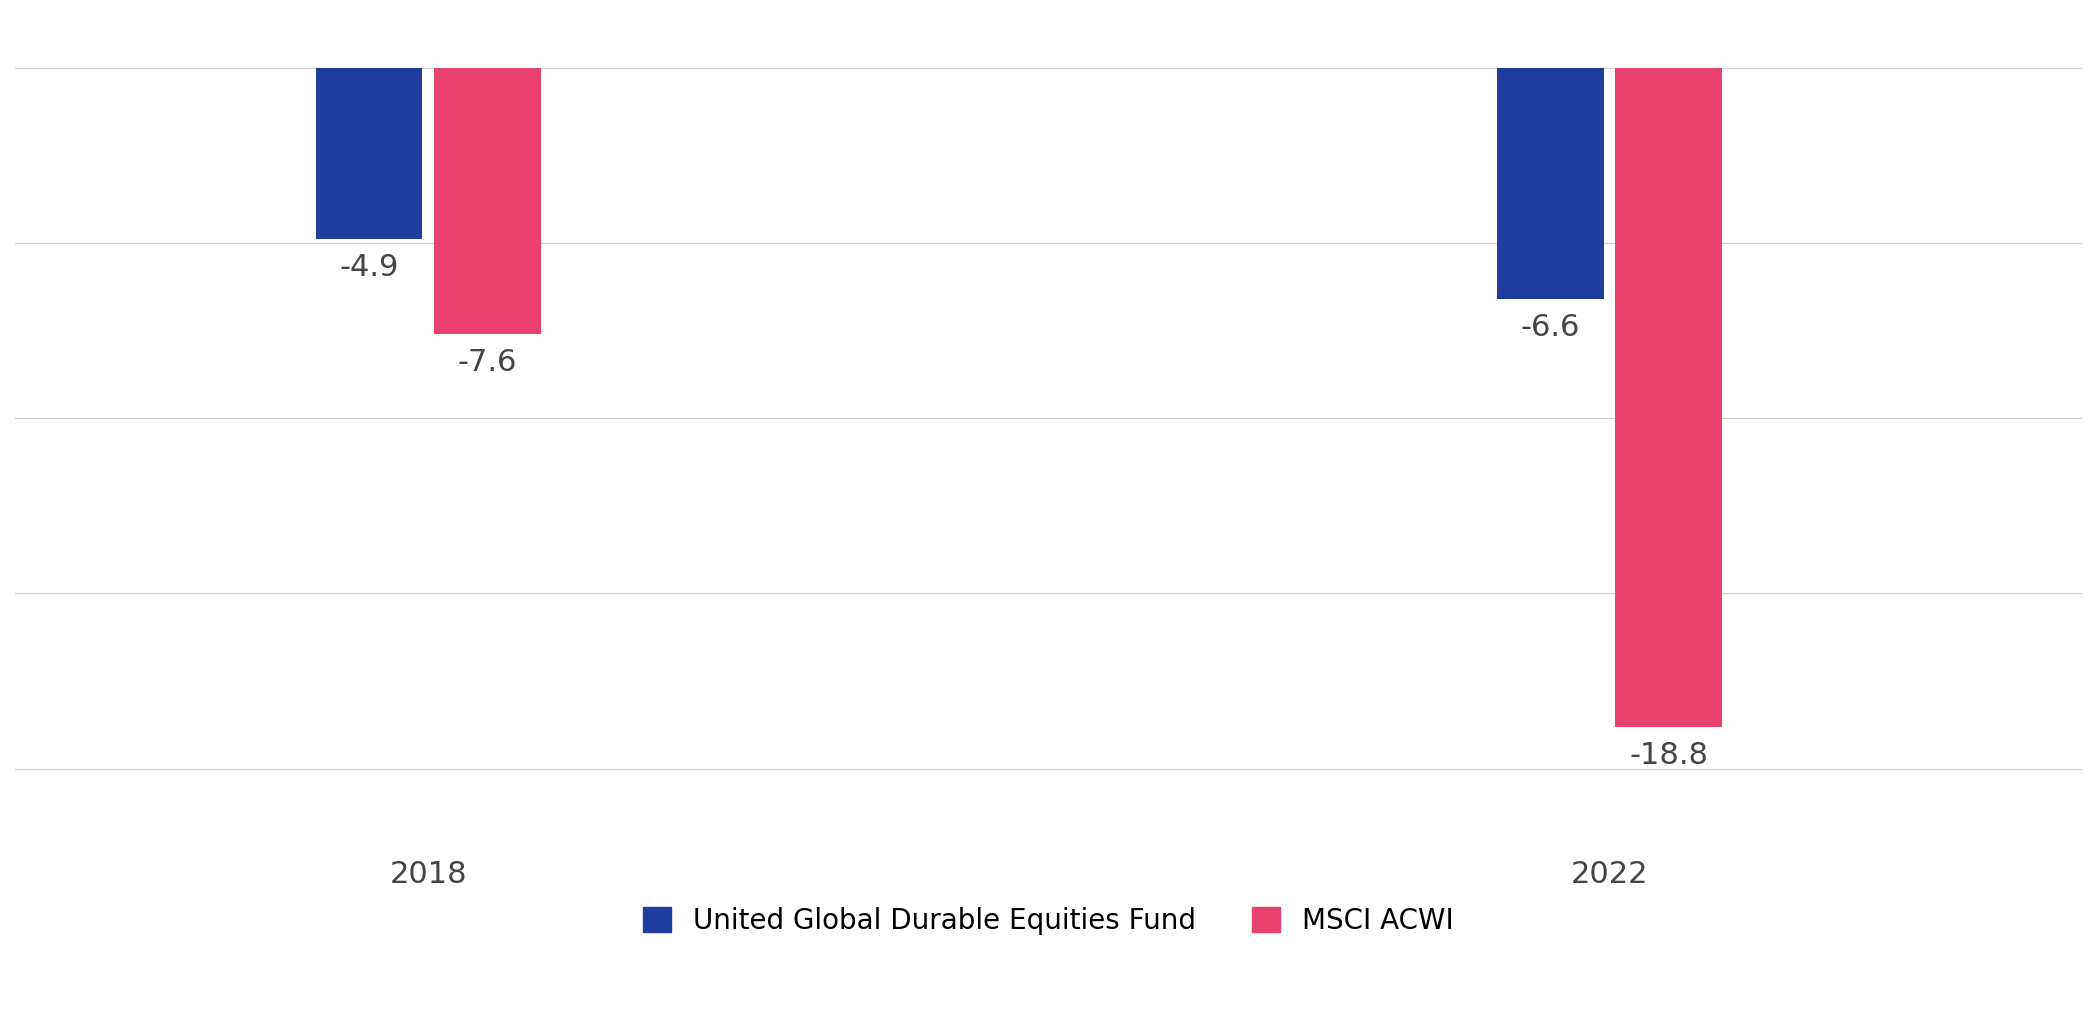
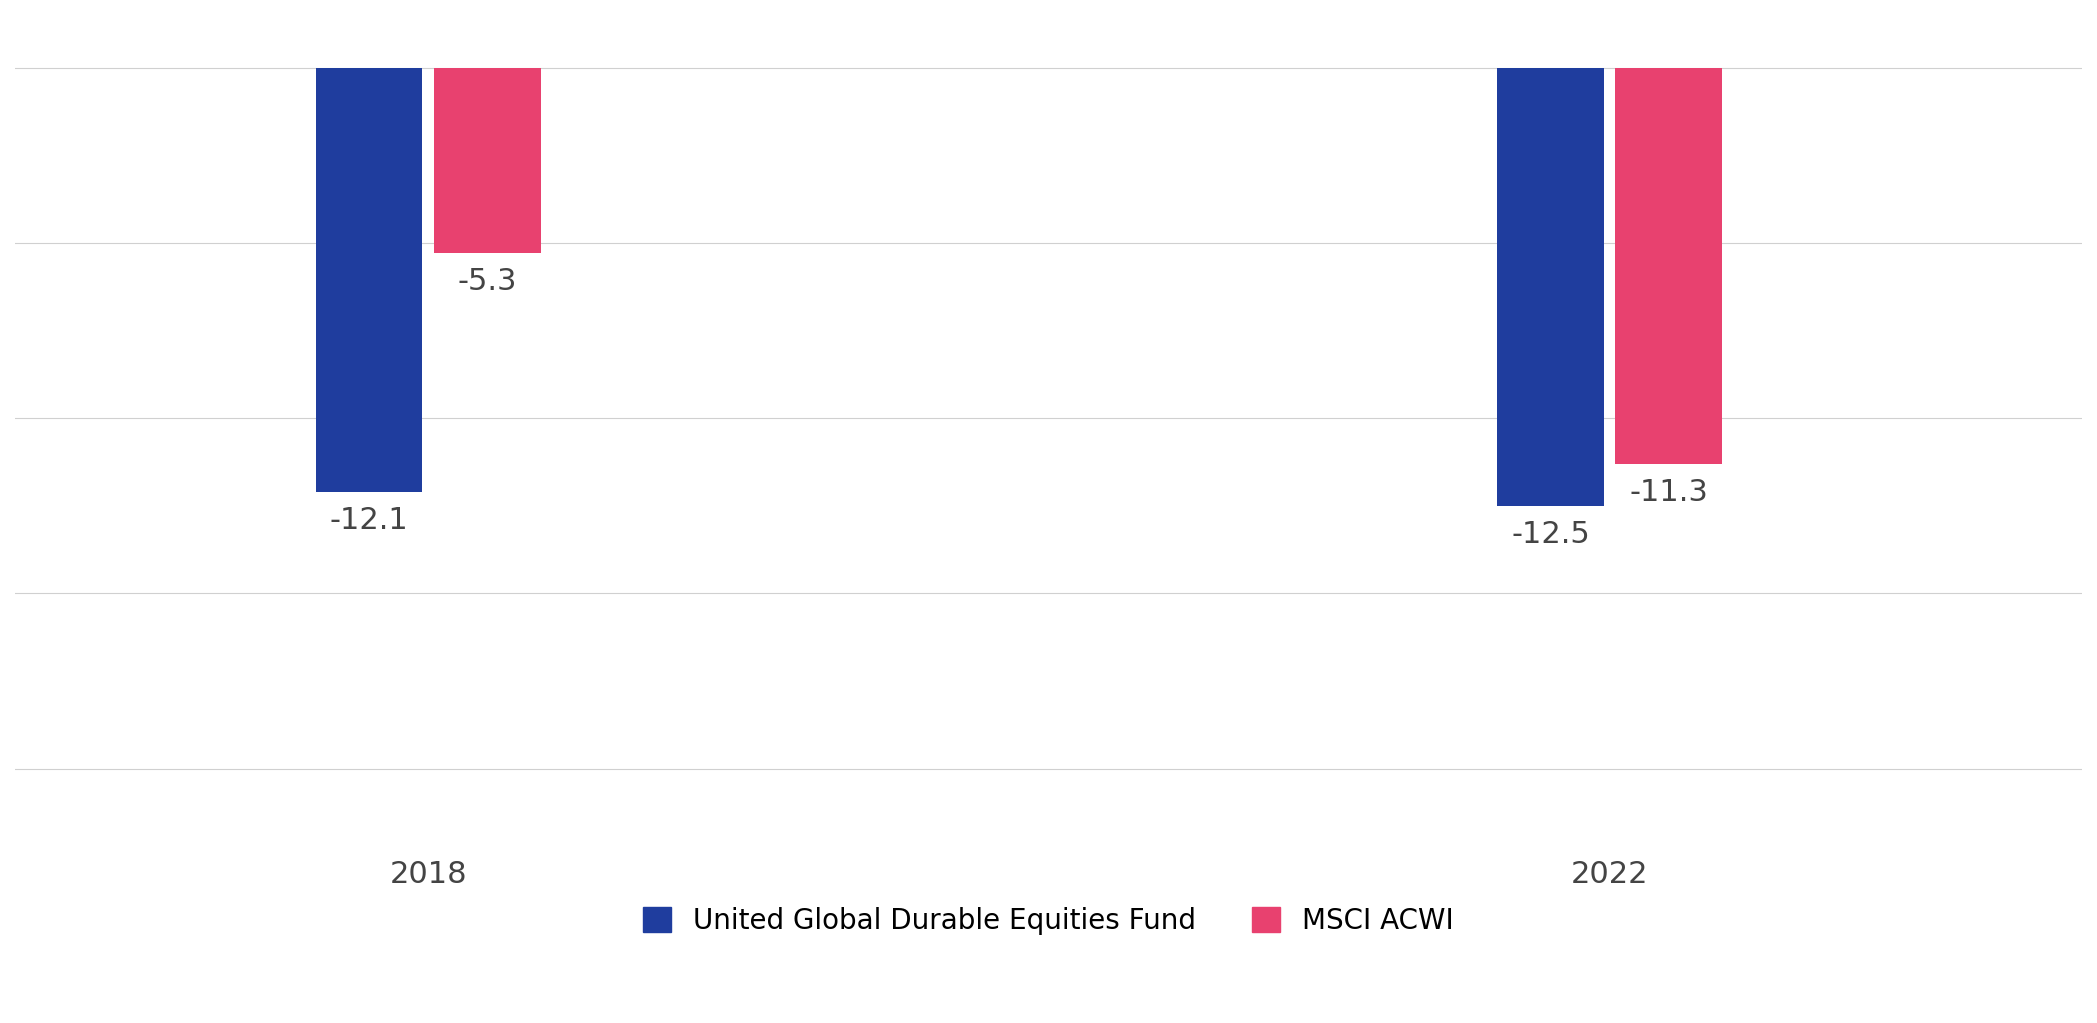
United Global Durable Equities Fund/2018: -4.9 -> -12.1
MSCI ACWI/2018: -7.6 -> -5.3
United Global Durable Equities Fund/2022: -6.6 -> -12.5
MSCI ACWI/2022: -18.8 -> -11.3
